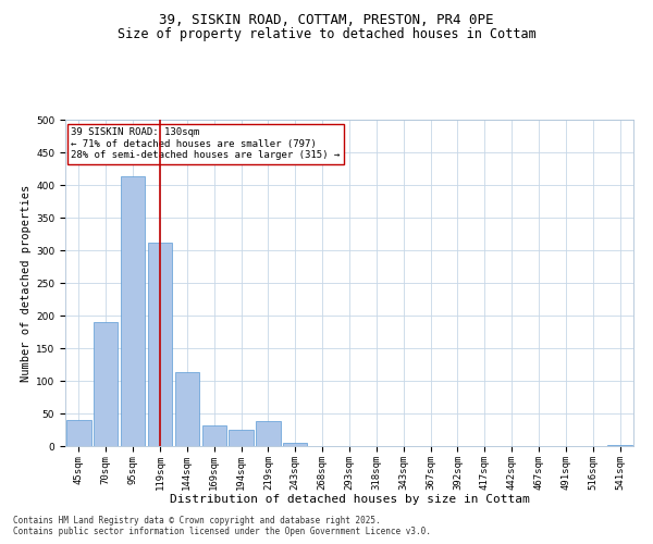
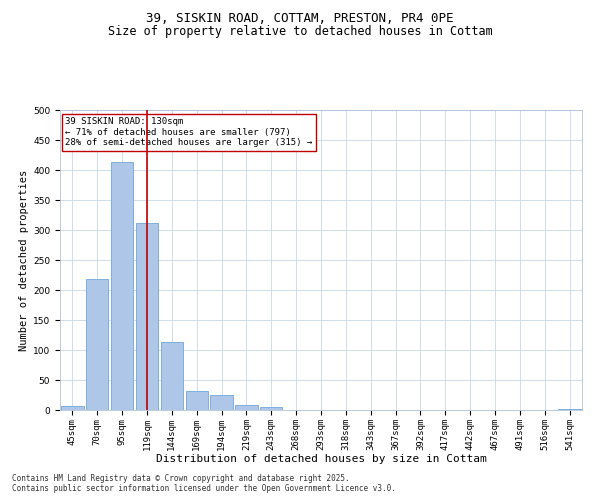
45sqm: 40 -> 7
70sqm: 190 -> 219
219sqm: 38 -> 8
